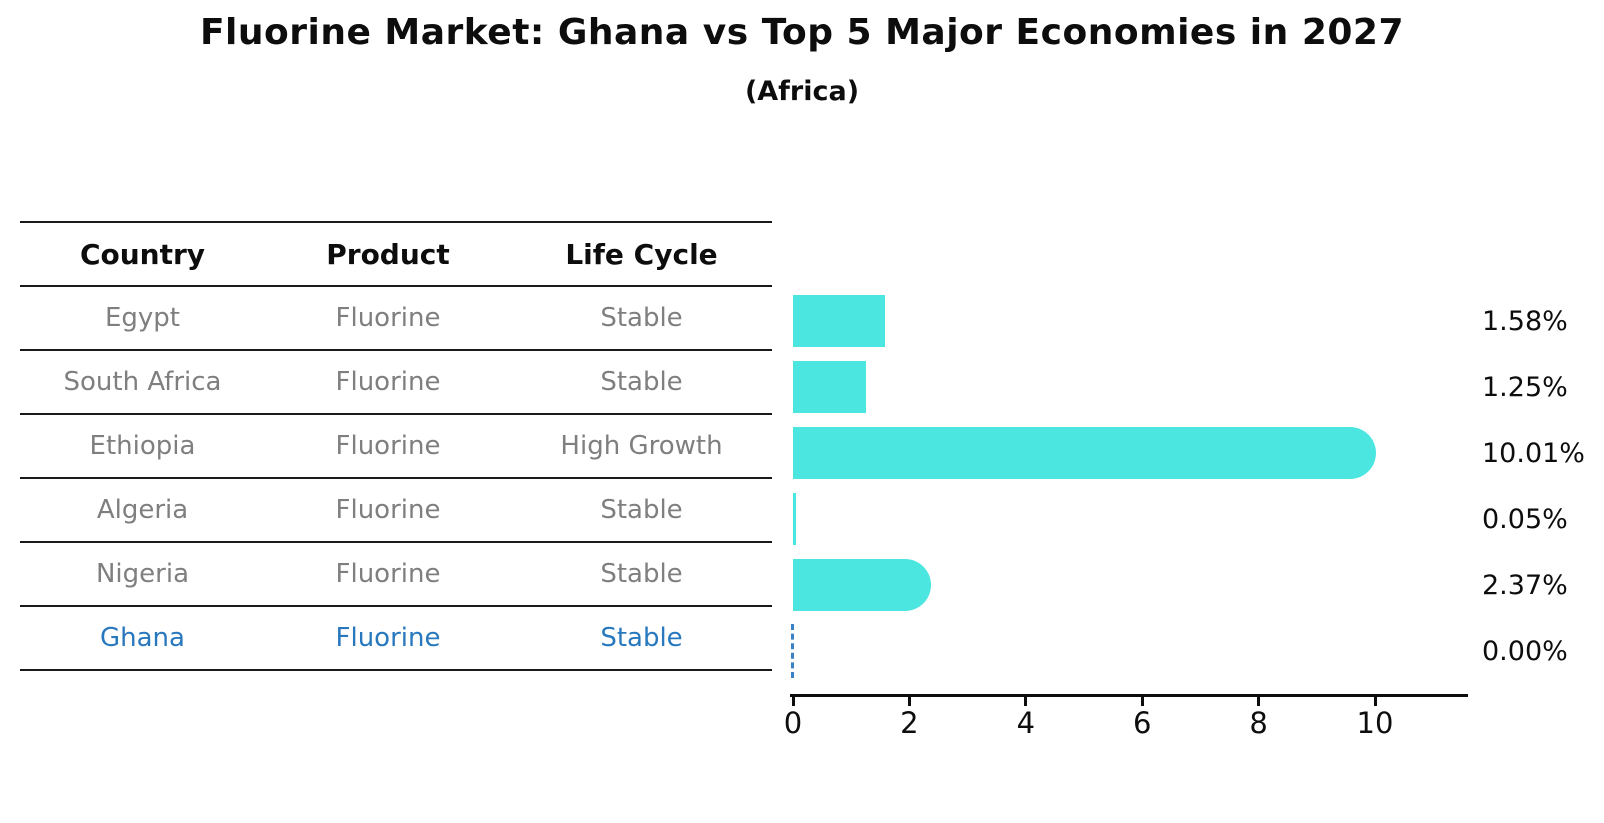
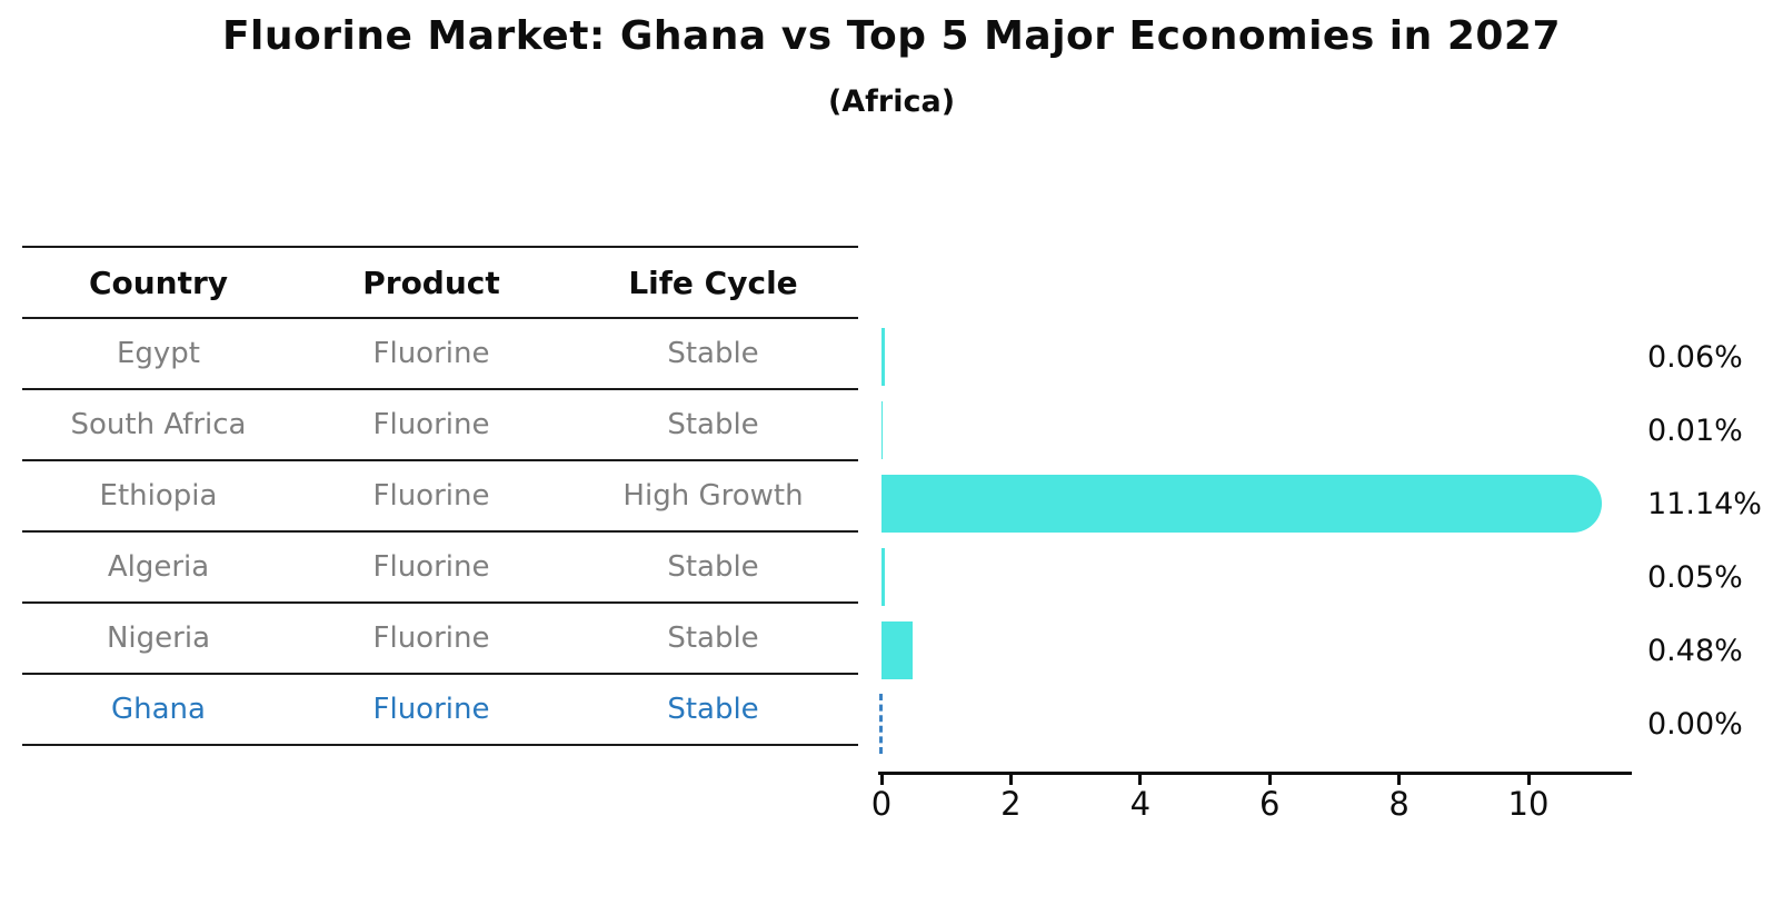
Egypt: 1.58% -> 0.06%
South Africa: 1.25% -> 0.01%
Ethiopia: 10.01% -> 11.14%
Nigeria: 2.37% -> 0.48%
